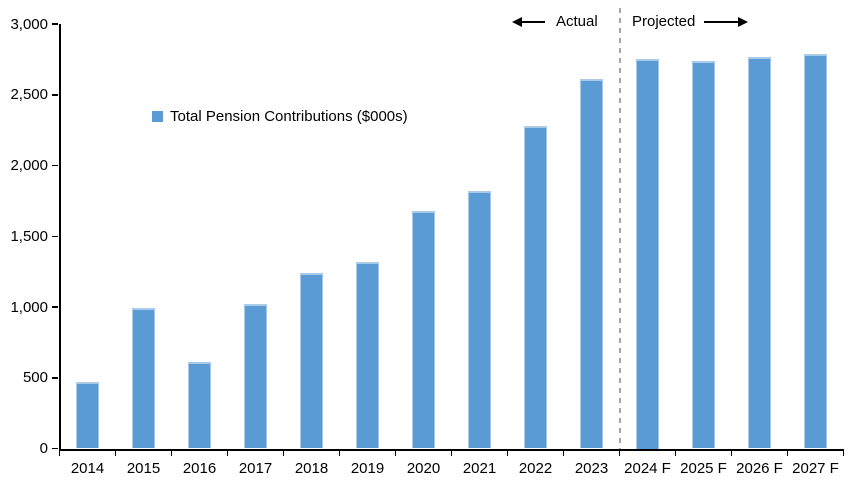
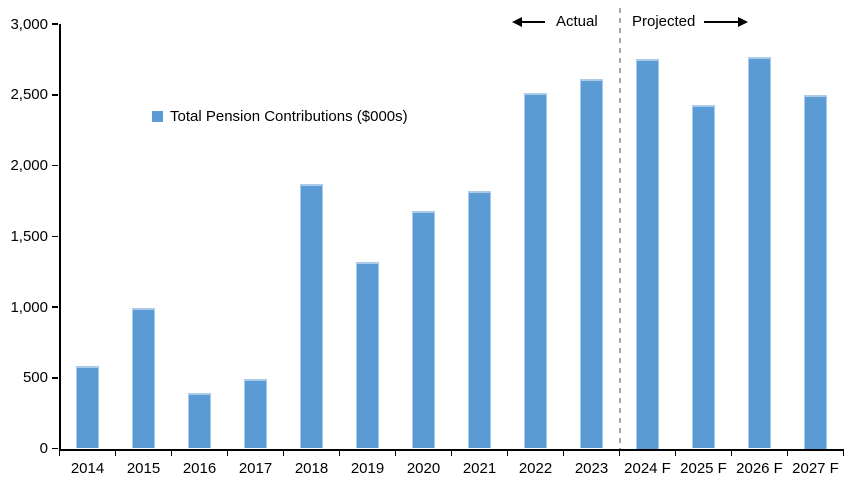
2014: 470 -> 580
2016: 610 -> 390
2017: 1020 -> 490
2018: 1240 -> 1870
2022: 2280 -> 2510
2025 F: 2740 -> 2430
2027 F: 2790 -> 2500
